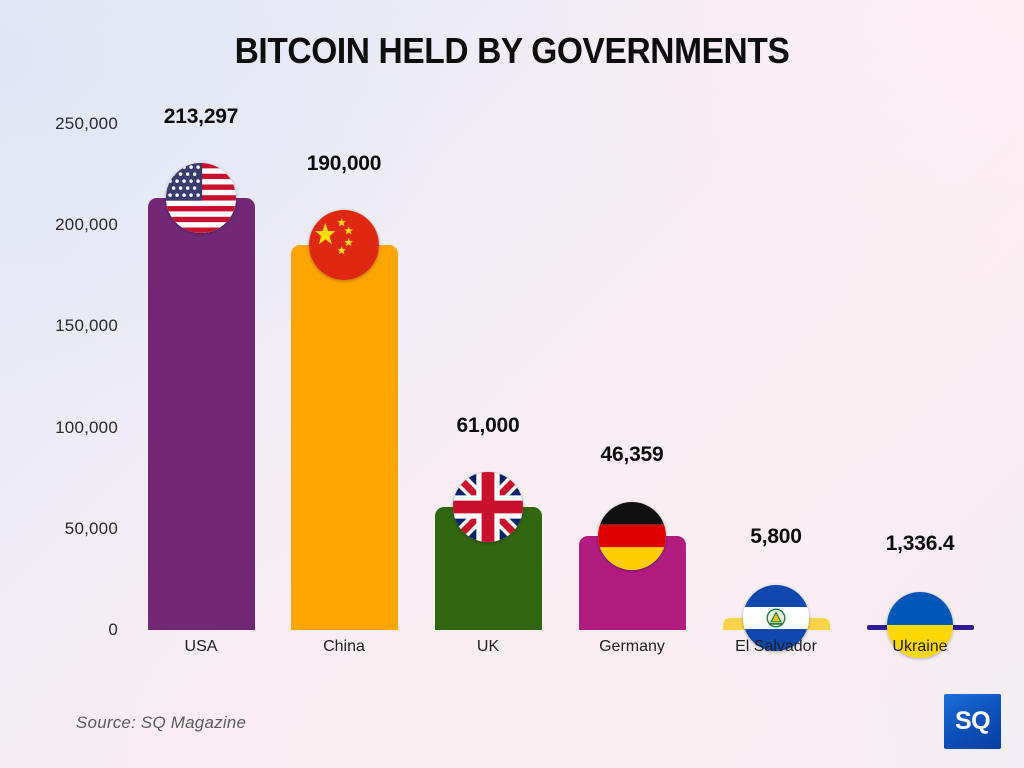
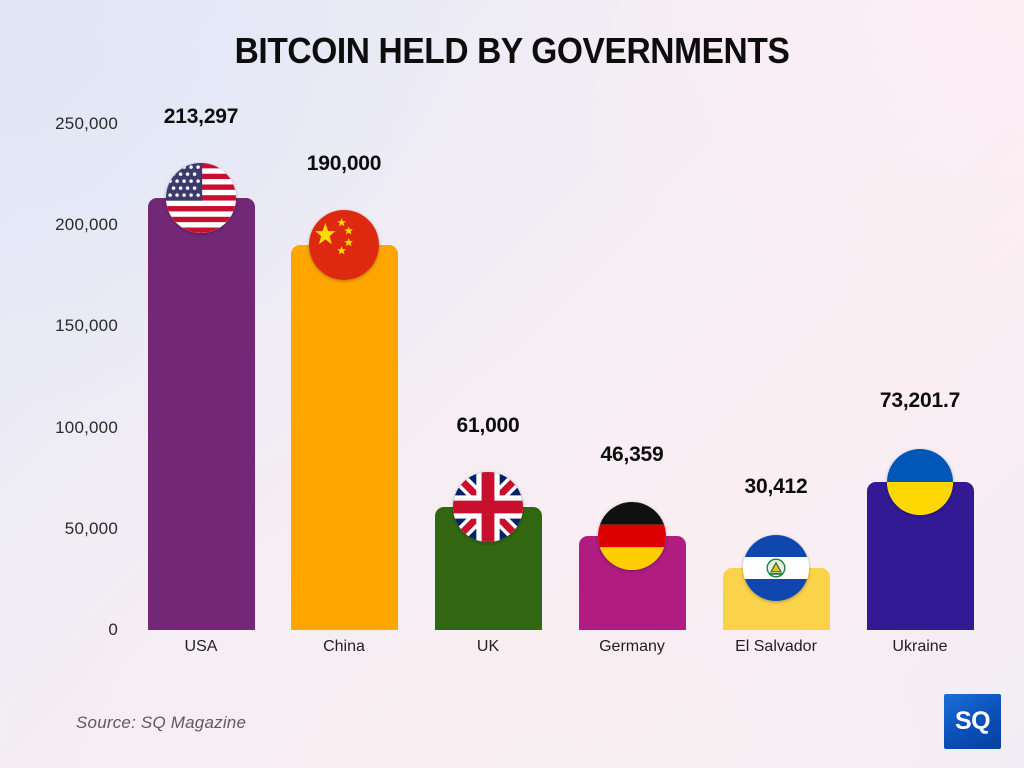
El Salvador: 5,800 -> 30,412
Ukraine: 1,336.4 -> 73,201.7
